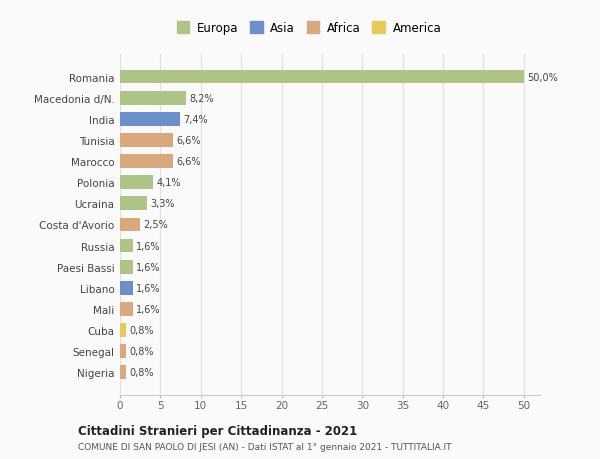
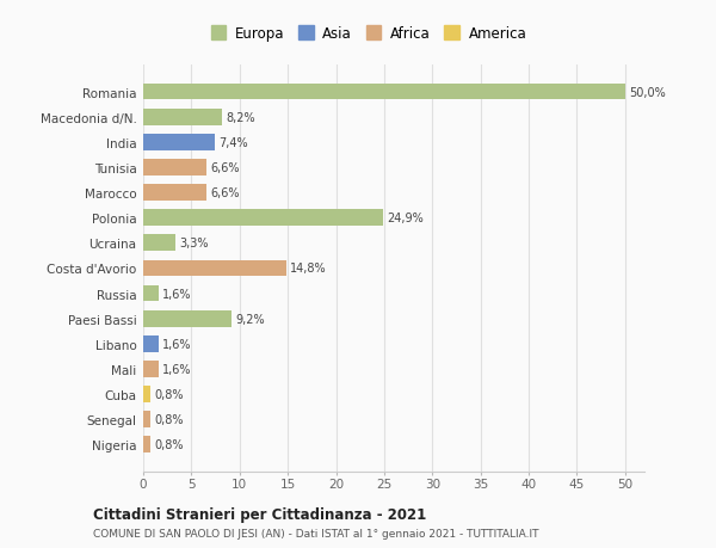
Polonia: 4,1% -> 24,9%
Costa d'Avorio: 2,5% -> 14,8%
Paesi Bassi: 1,6% -> 9,2%
